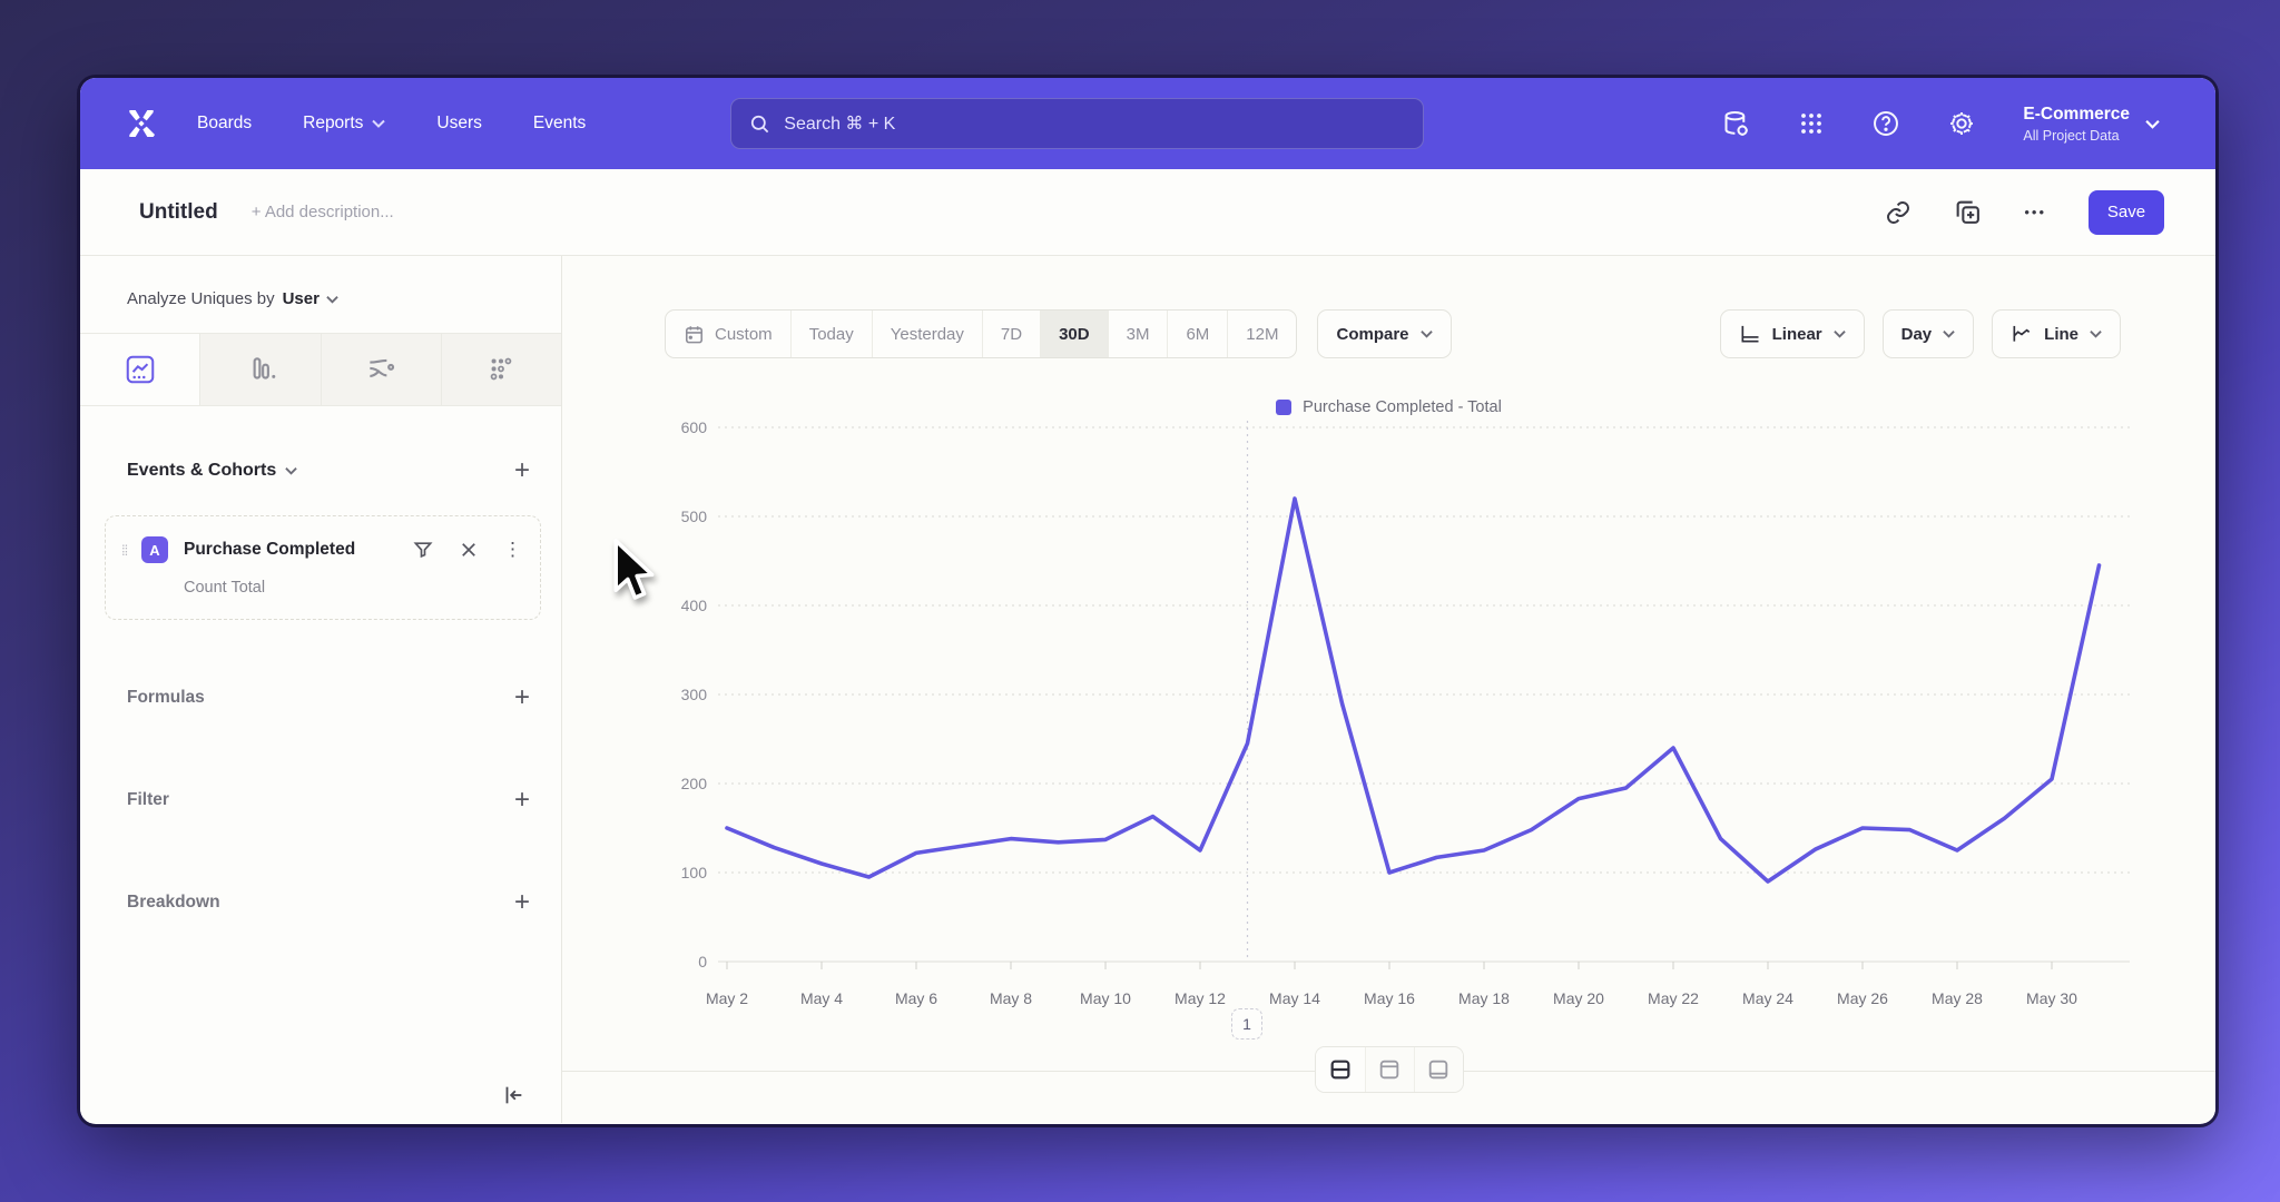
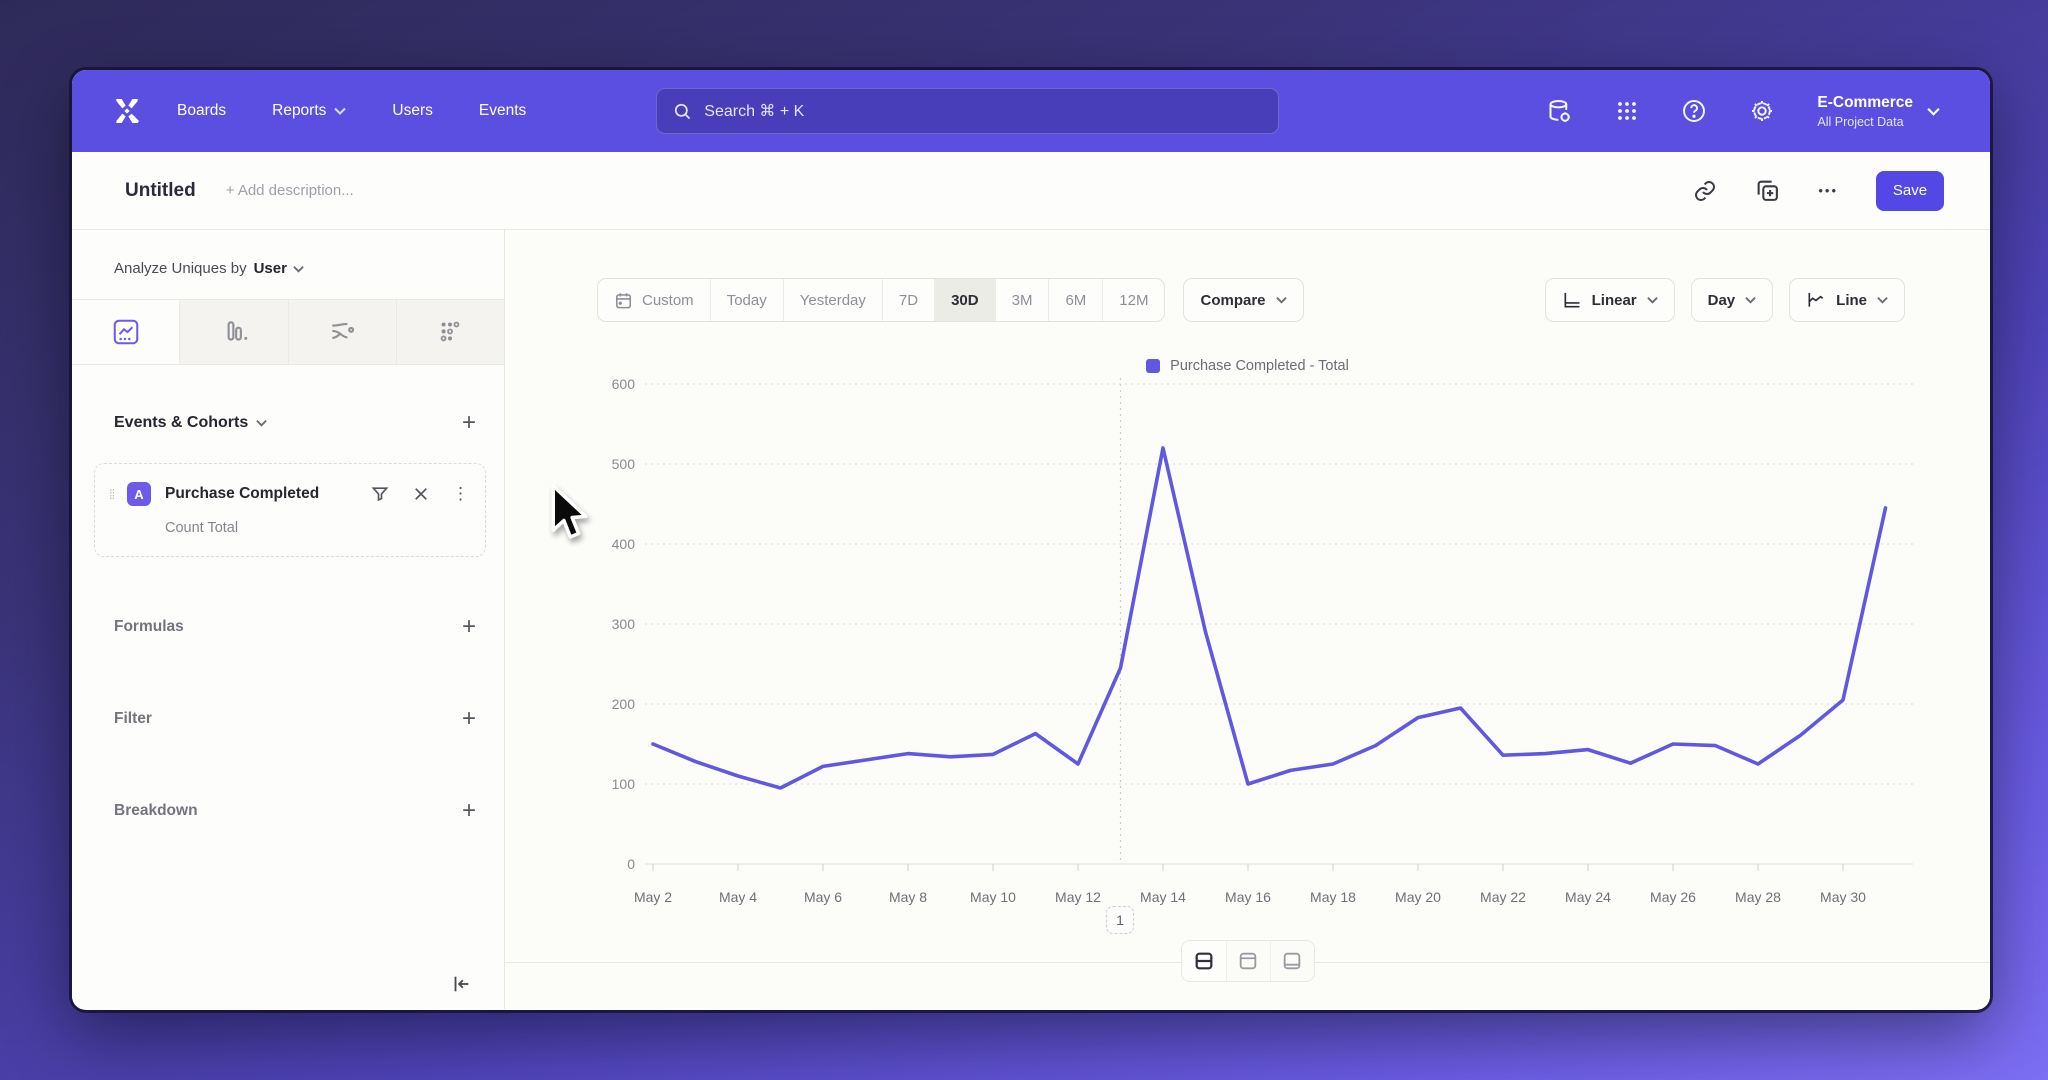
May 22: 240 -> 140
May 24: 90 -> 140
